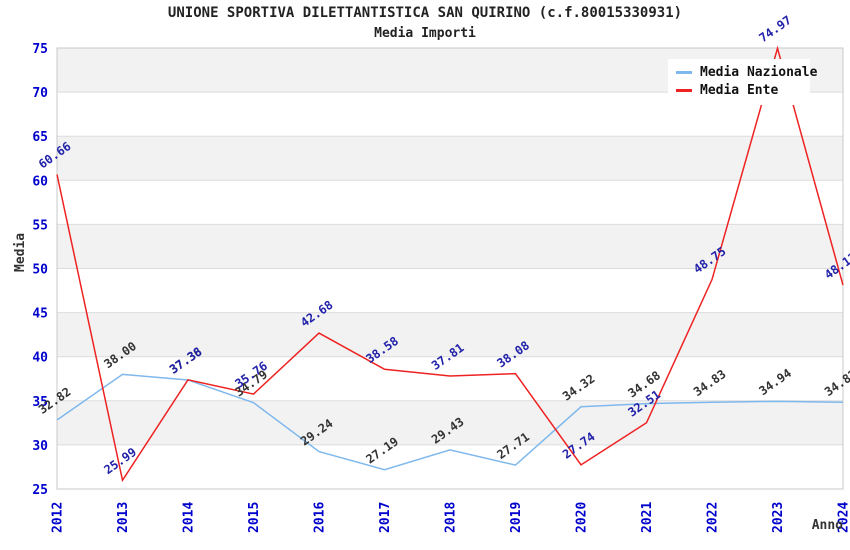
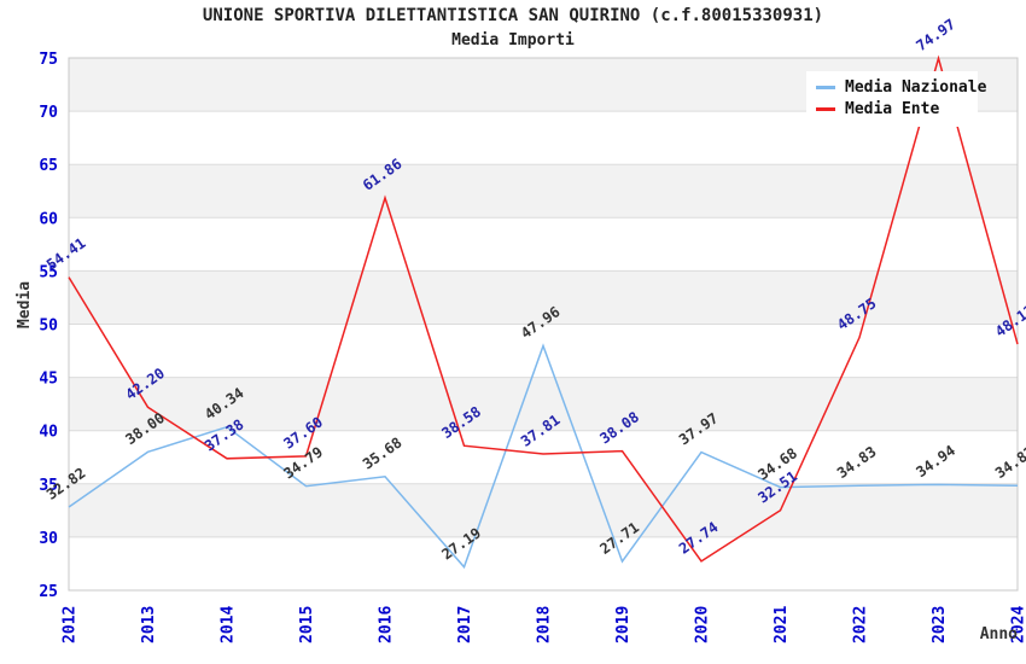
Media Ente/2012: 60.66 -> 54.41
Media Ente/2013: 25.99 -> 42.20
Media Nazionale/2014: 37.36 -> 40.34
Media Ente/2015: 35.76 -> 37.60
Media Nazionale/2016: 29.24 -> 35.68
Media Ente/2016: 42.68 -> 61.86
Media Nazionale/2018: 29.43 -> 47.96
Media Nazionale/2020: 34.32 -> 37.97
